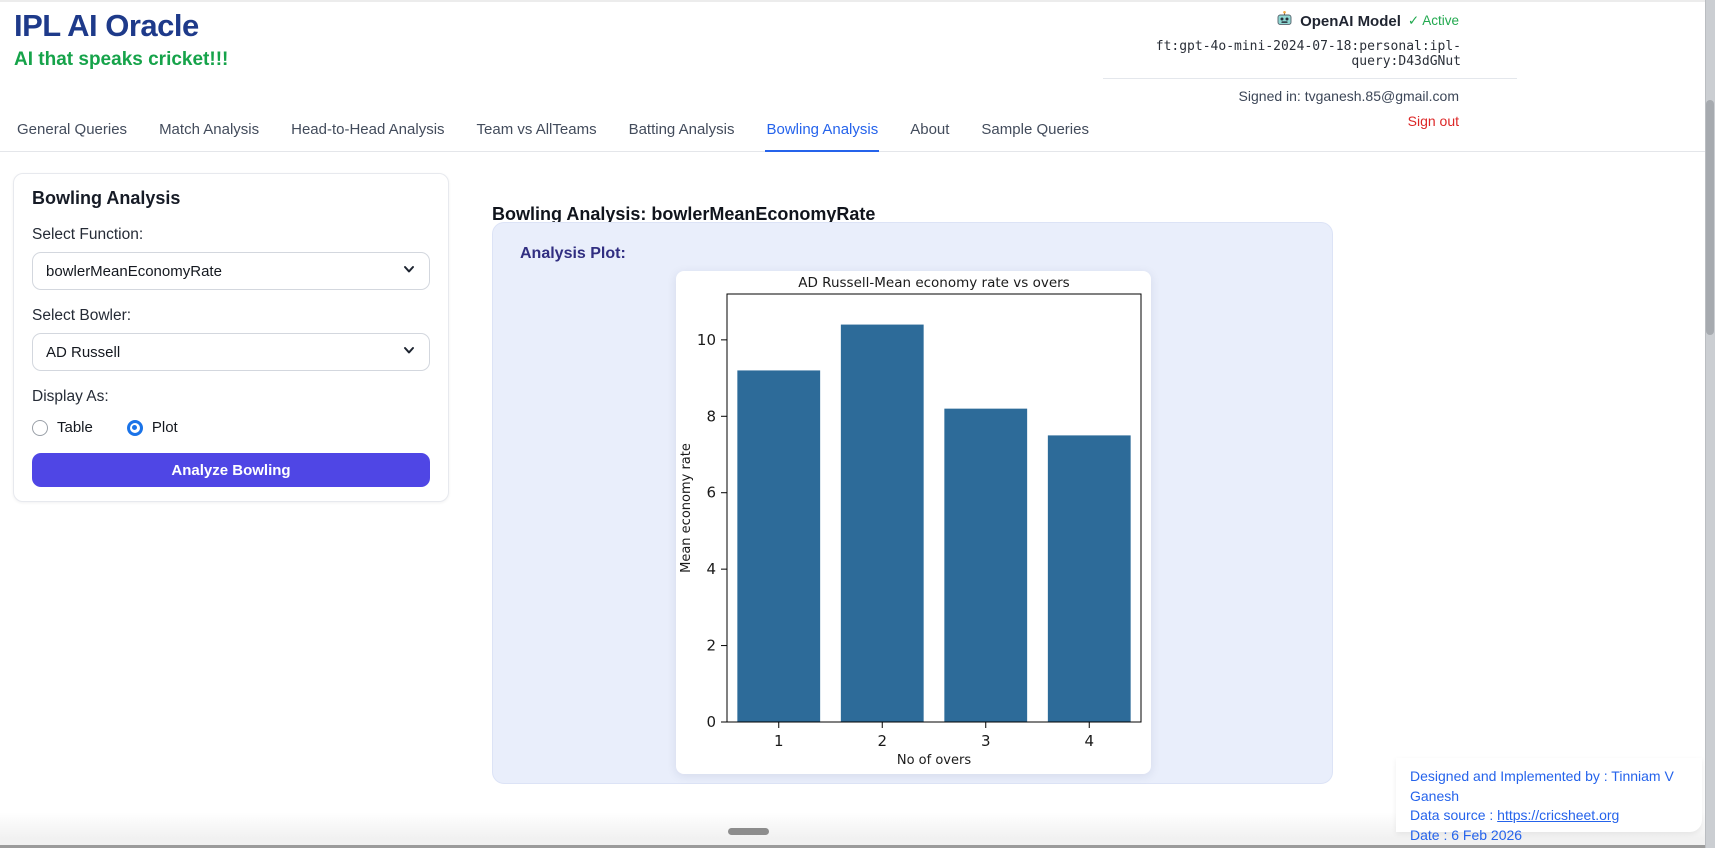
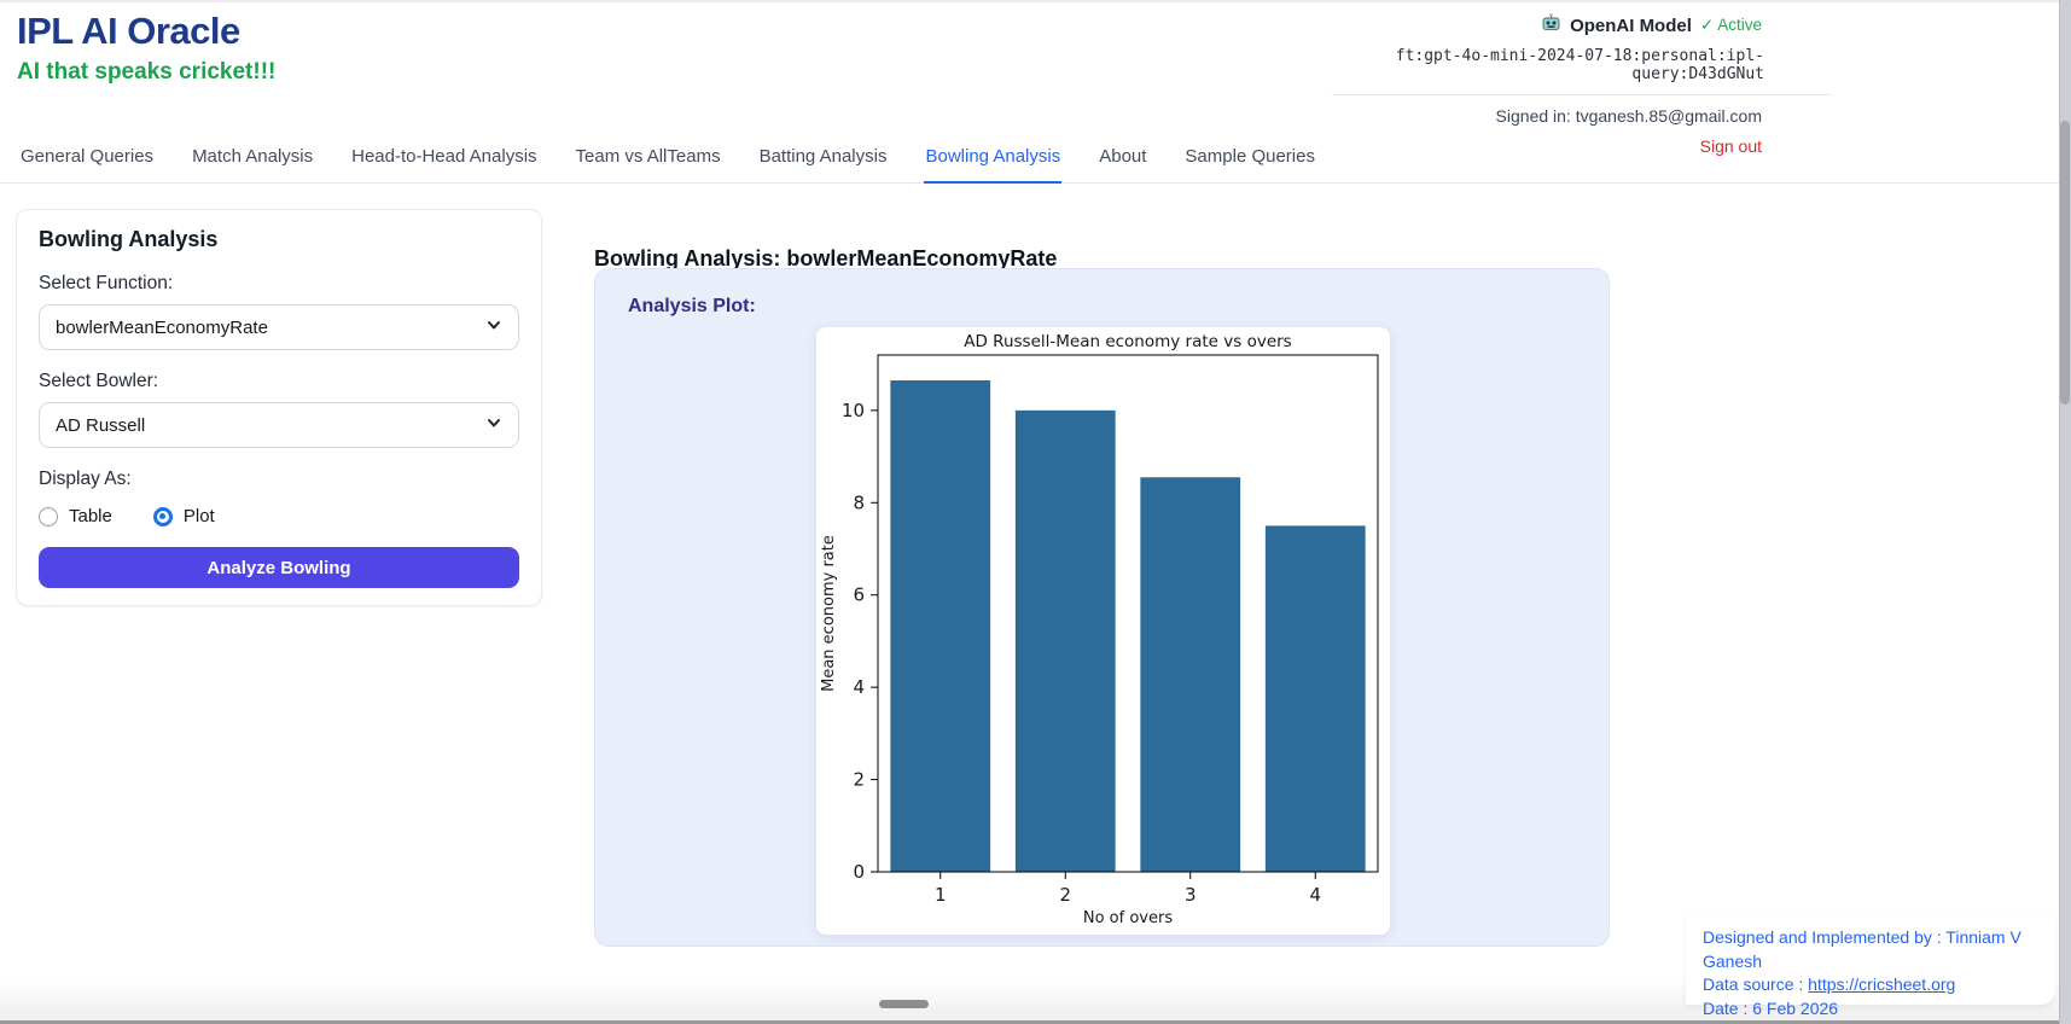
1: 9.2 -> 10.7
2: 10.4 -> 10.0
3: 8.2 -> 8.6
